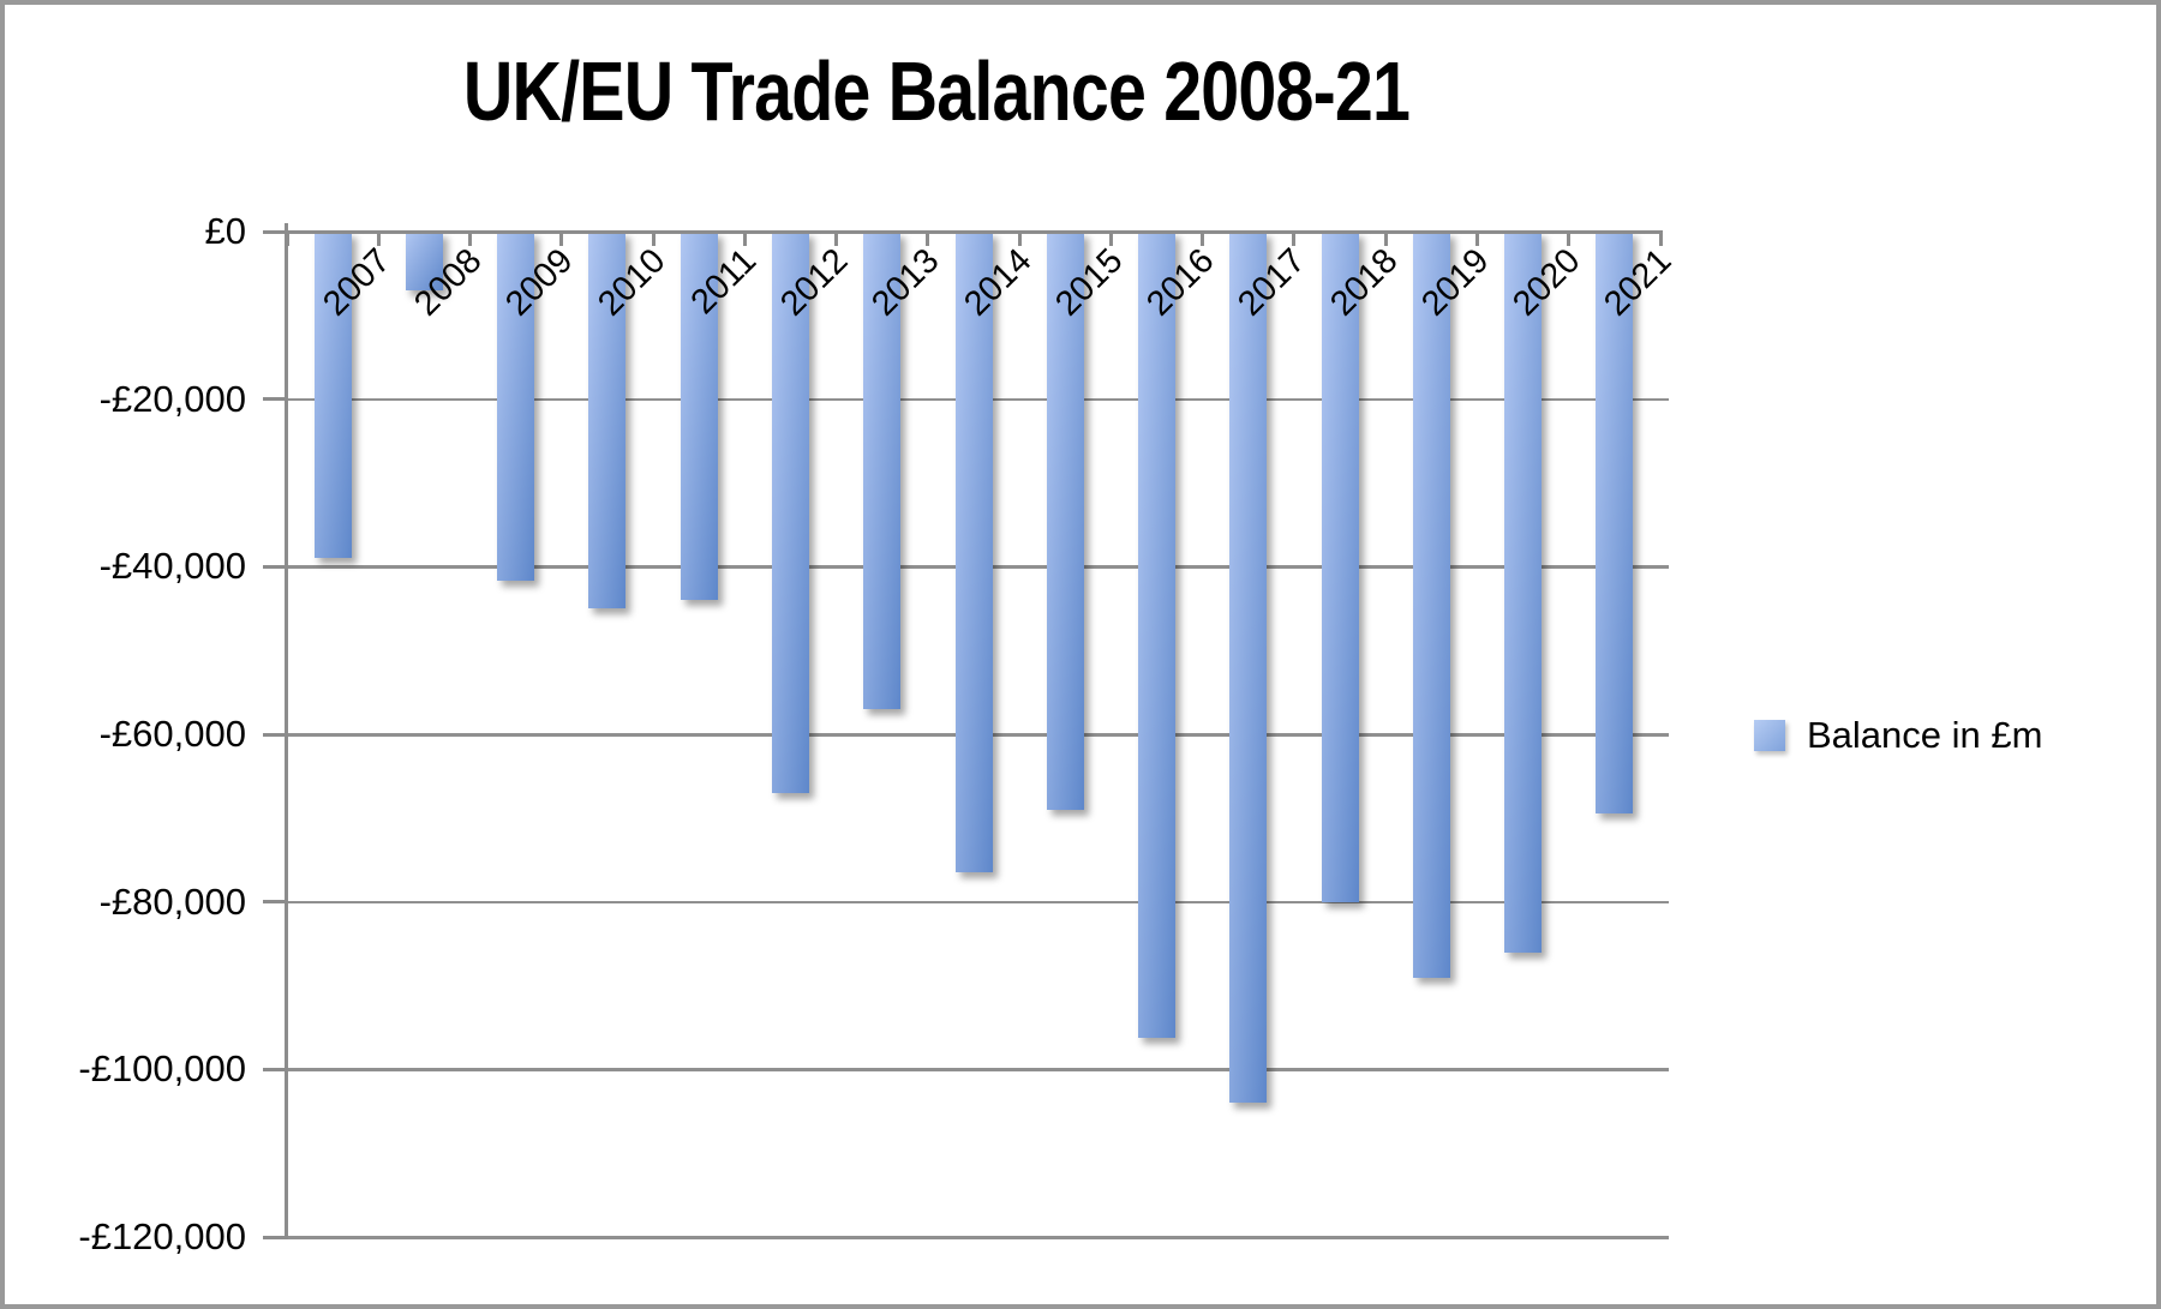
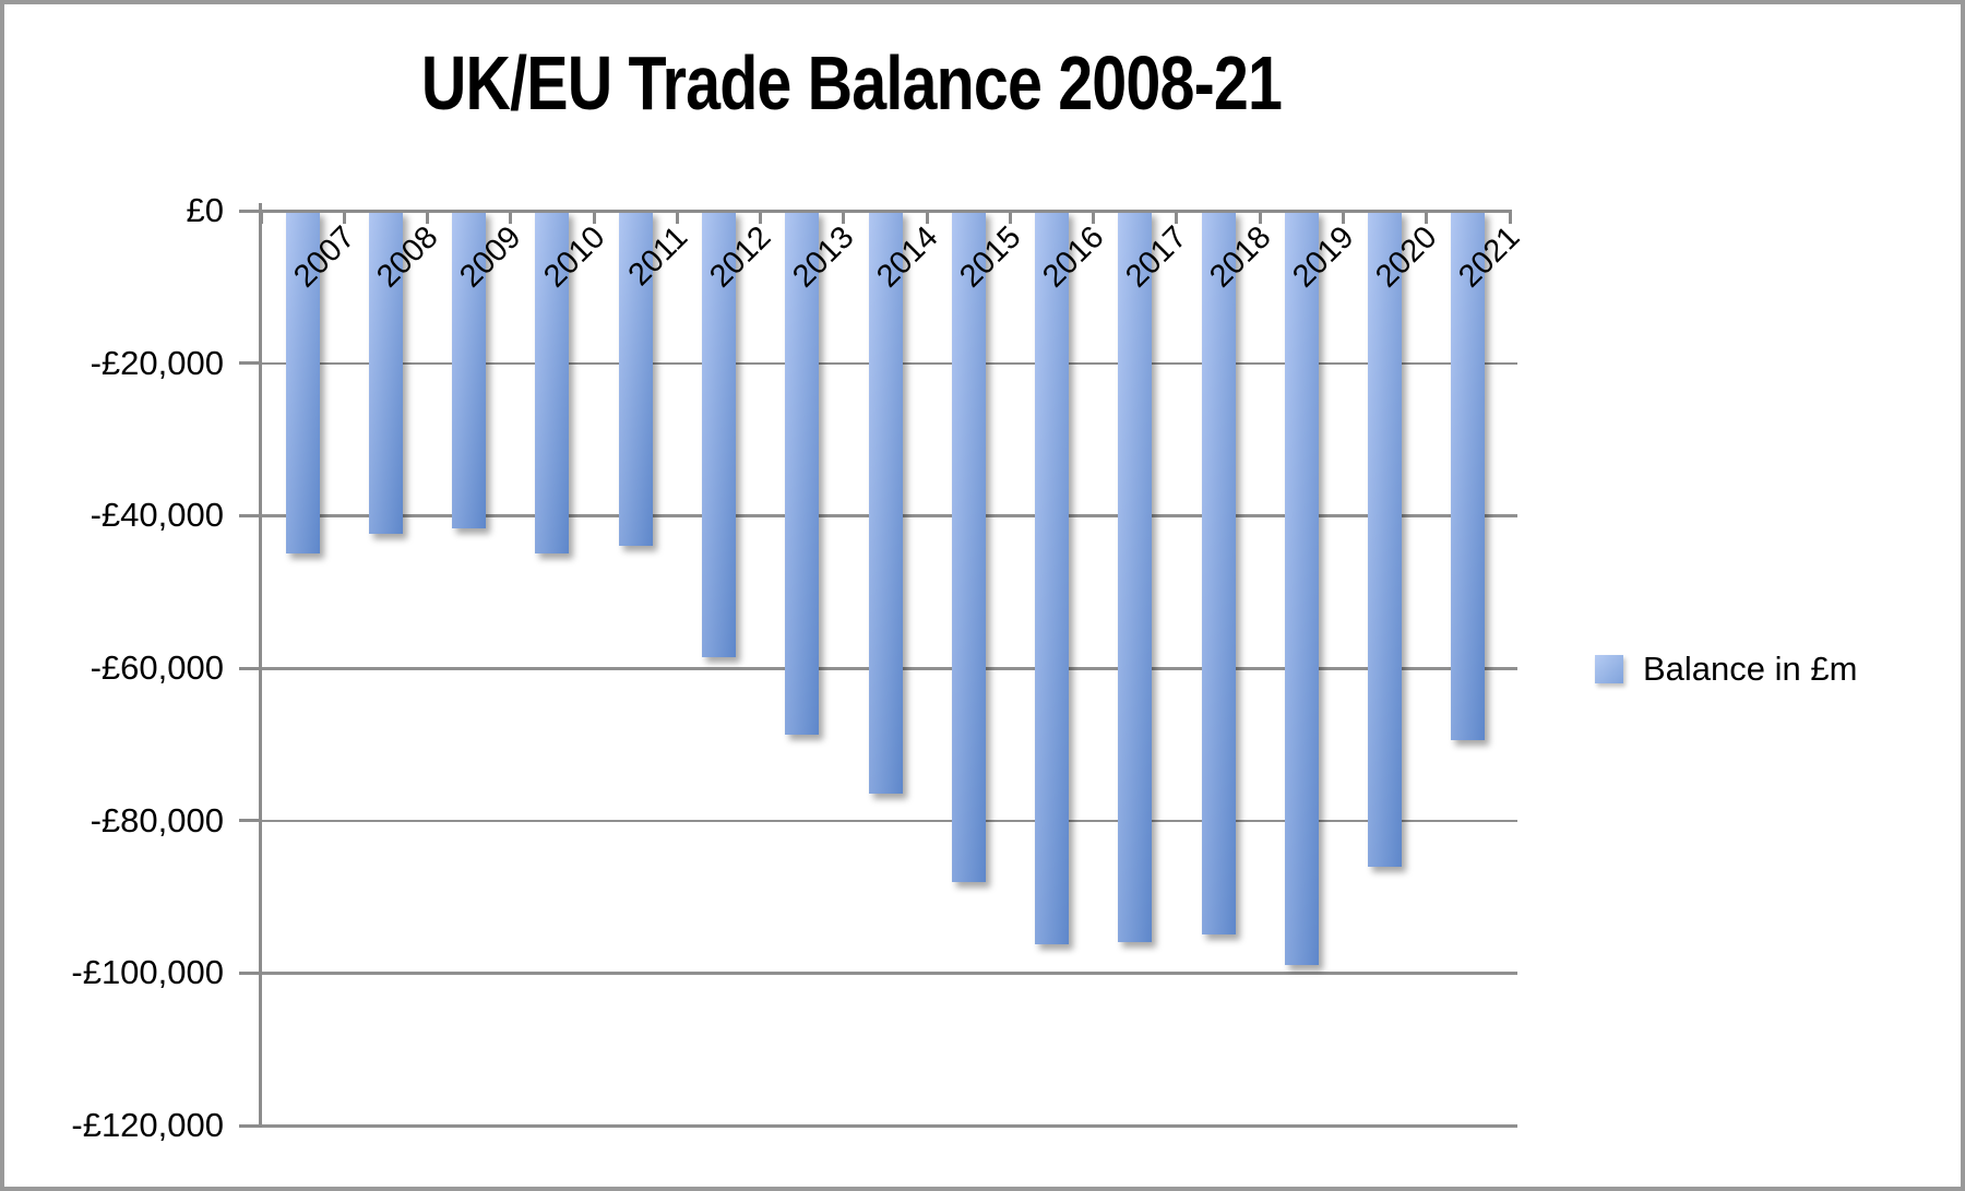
2007: -£39000 -> -£45000
2008: -£7000 -> -£42000
2012: -£67000 -> -£58000
2013: -£57000 -> -£69000
2015: -£69000 -> -£88000
2017: -£104000 -> -£96000
2018: -£80000 -> -£95000
2019: -£89000 -> -£99000
